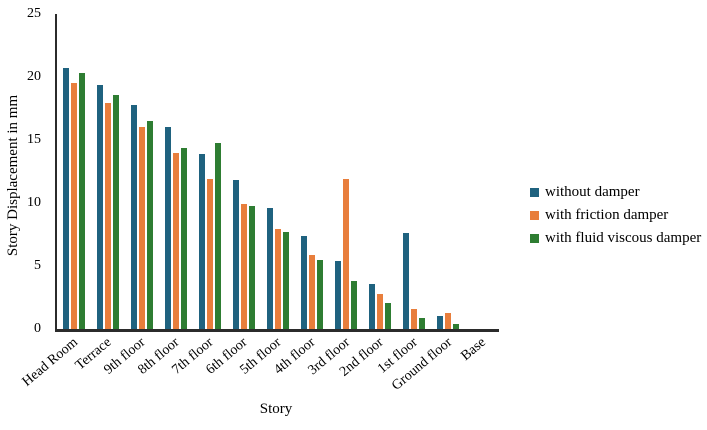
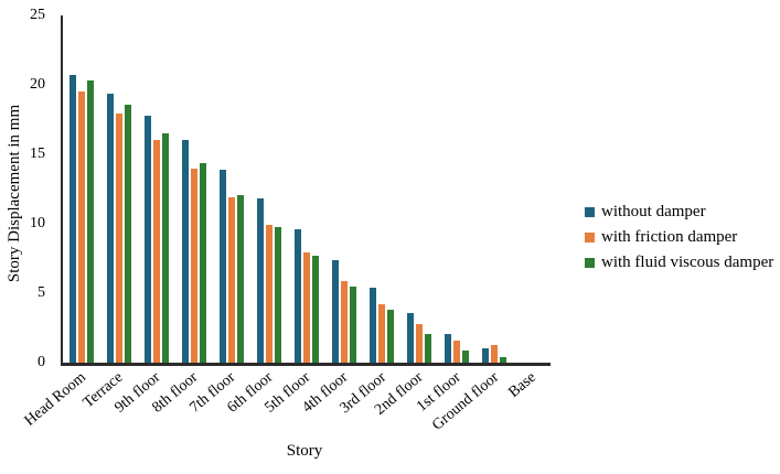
with fluid viscous damper/7th floor: 14.8 -> 12.1
with friction damper/3rd floor: 11.9 -> 4.2
without damper/1st floor: 7.6 -> 2.1
